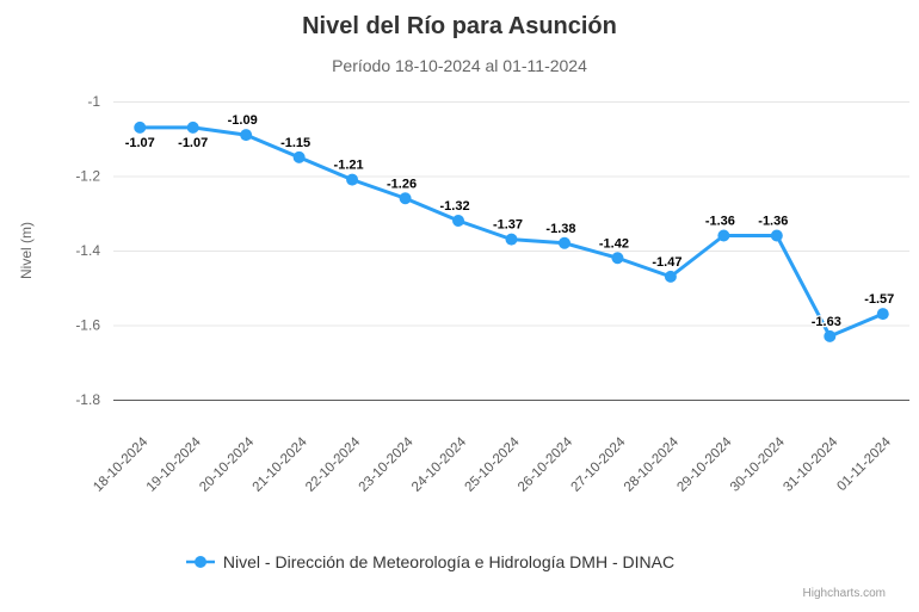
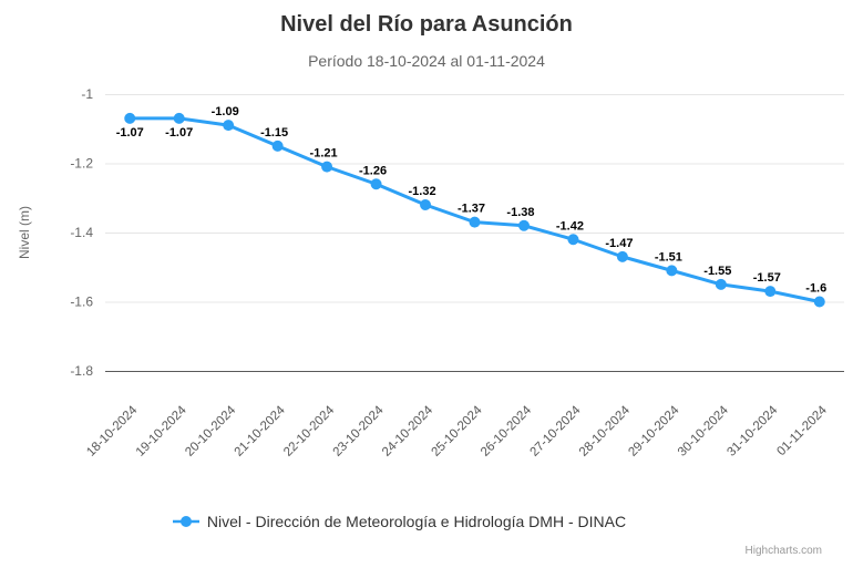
29-10-2024: -1.36 -> -1.51
30-10-2024: -1.36 -> -1.55
31-10-2024: -1.63 -> -1.57
01-11-2024: -1.57 -> -1.6
